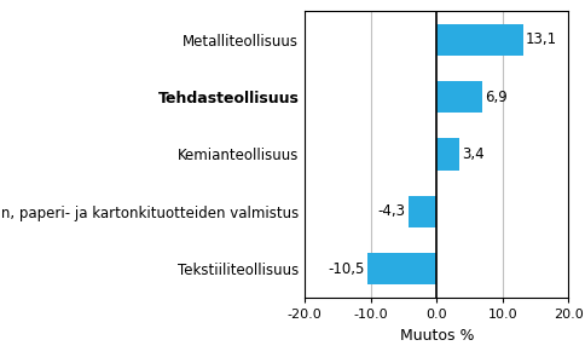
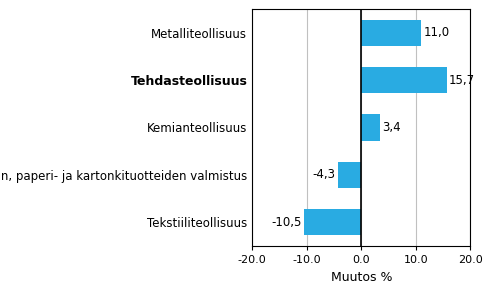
Metalliteollisuus: 13,1 -> 11,0
Tehdasteollisuus: 6,9 -> 15,7
